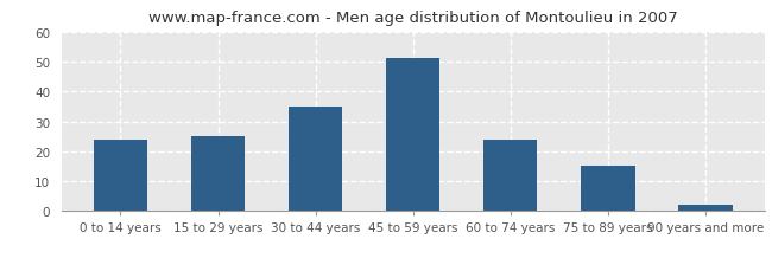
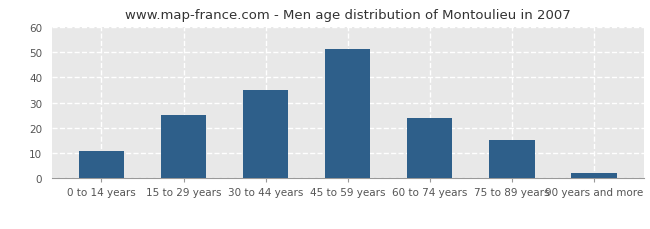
0 to 14 years: 24 -> 11
